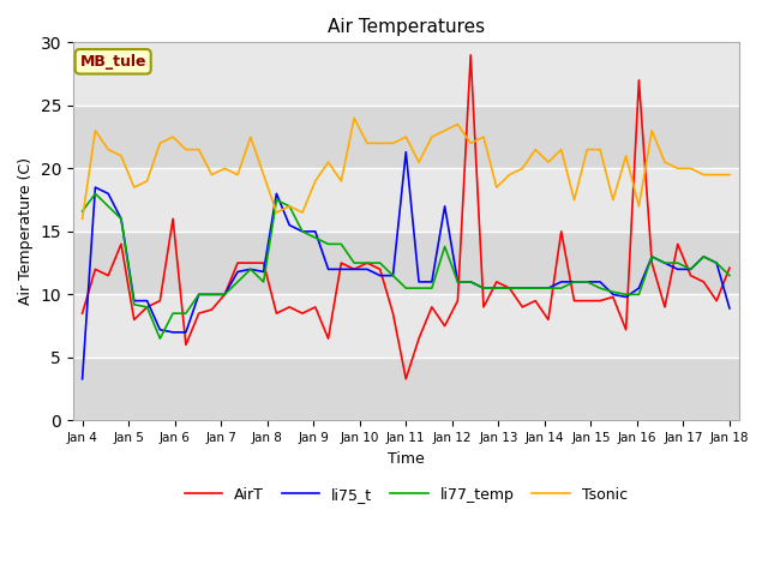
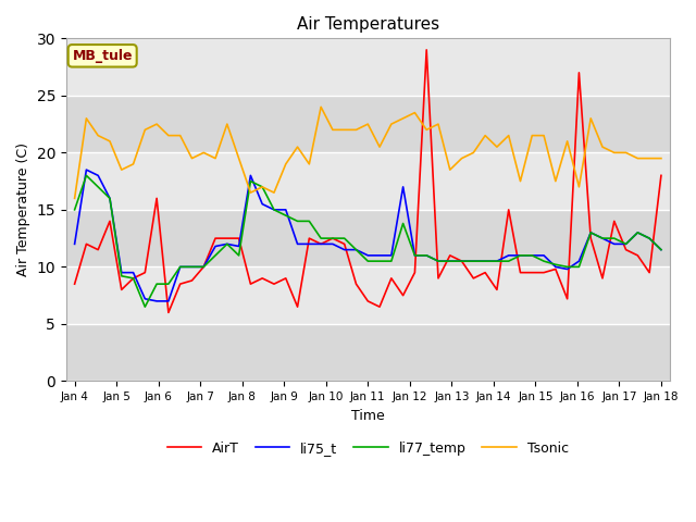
li75_t/Jan 4: 3.3 -> 12.0
li77_temp/Jan 4: 16.6 -> 15.0
AirT/Jan 11: 3.3 -> 7.0
li75_t/Jan 11: 21.3 -> 11.0
AirT/Jan 18: 12.1 -> 18.0
li75_t/Jan 18: 8.9 -> 11.5
